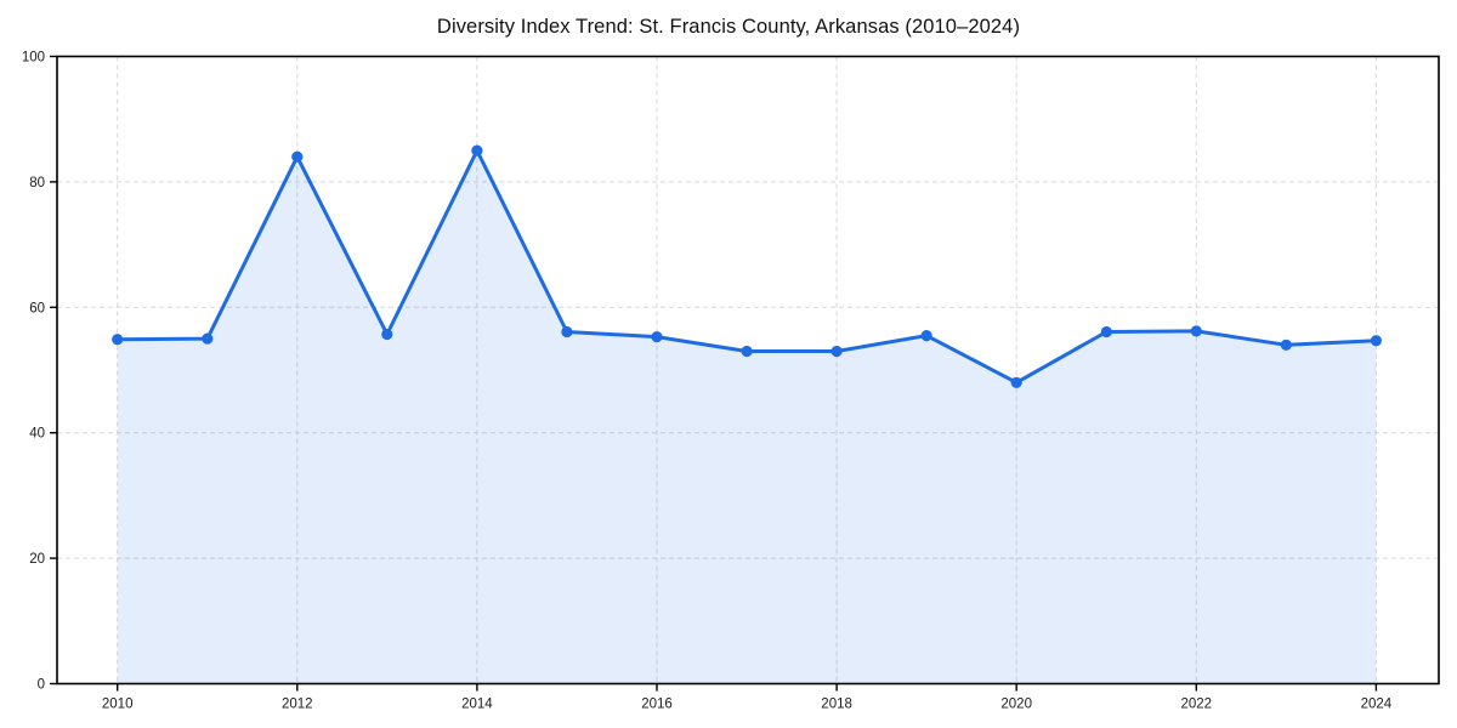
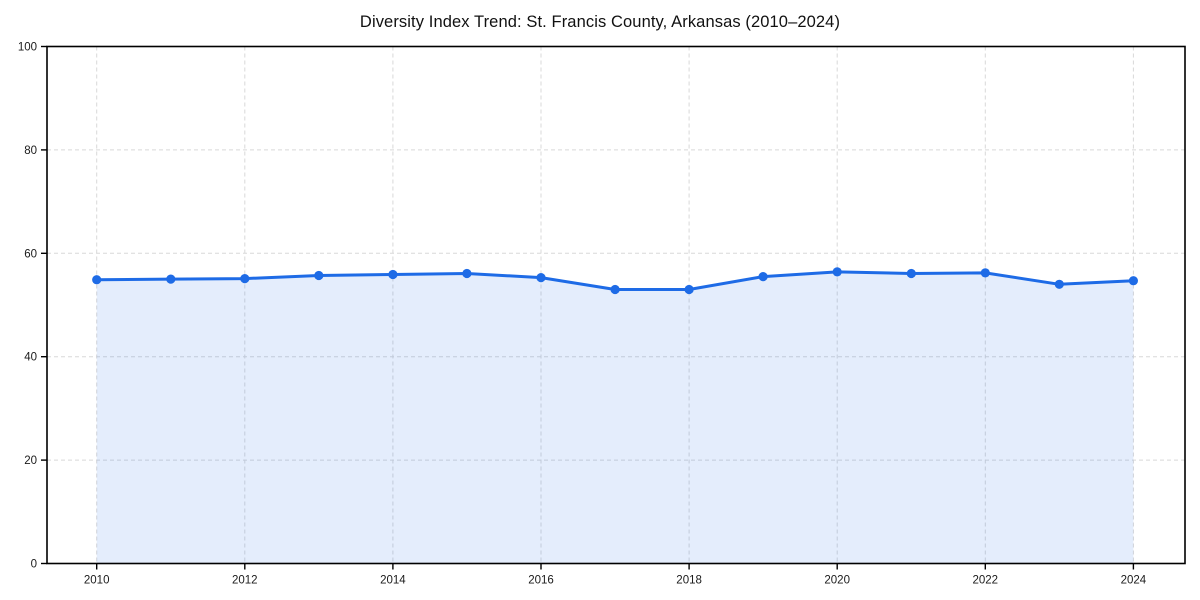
2012: 84 -> 55
2014: 85 -> 56
2020: 48 -> 56
